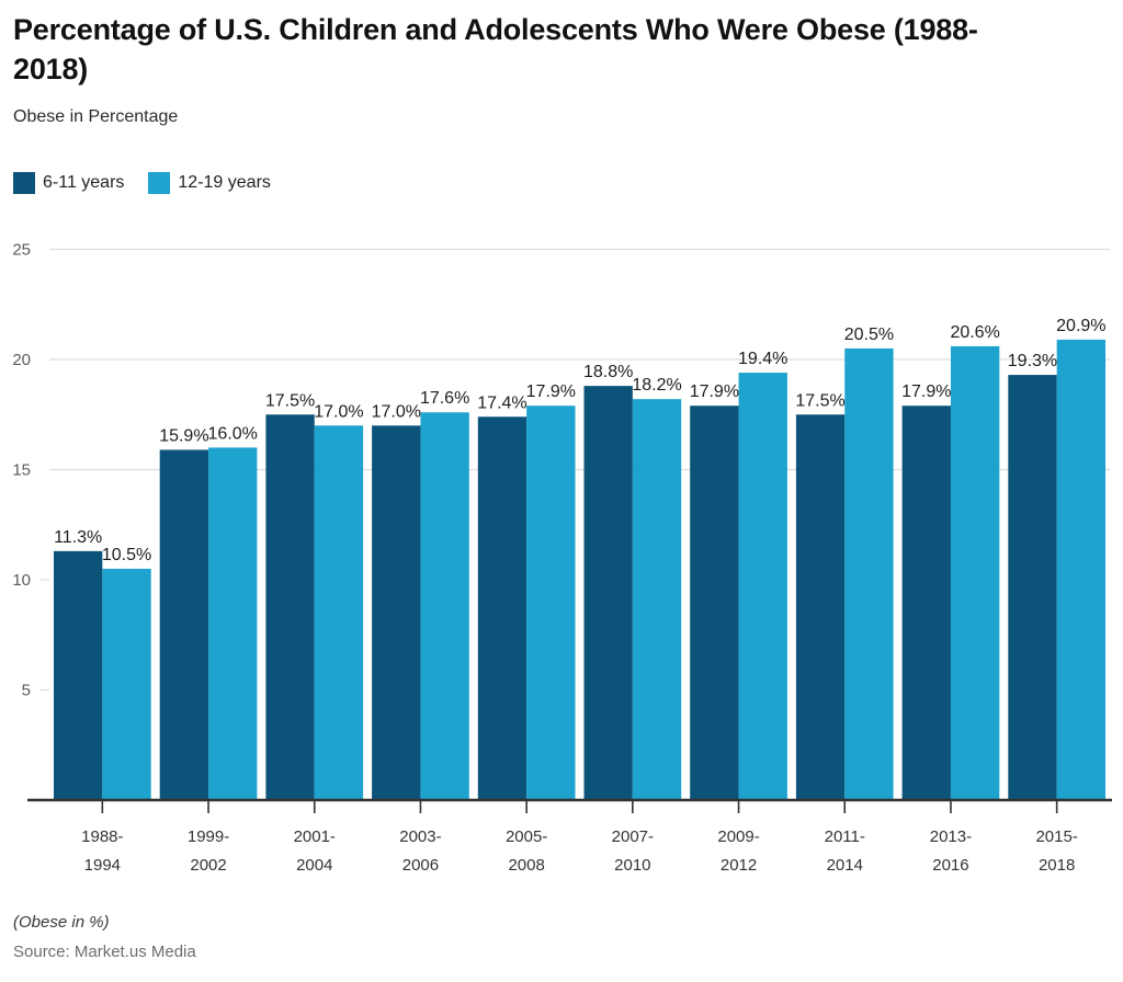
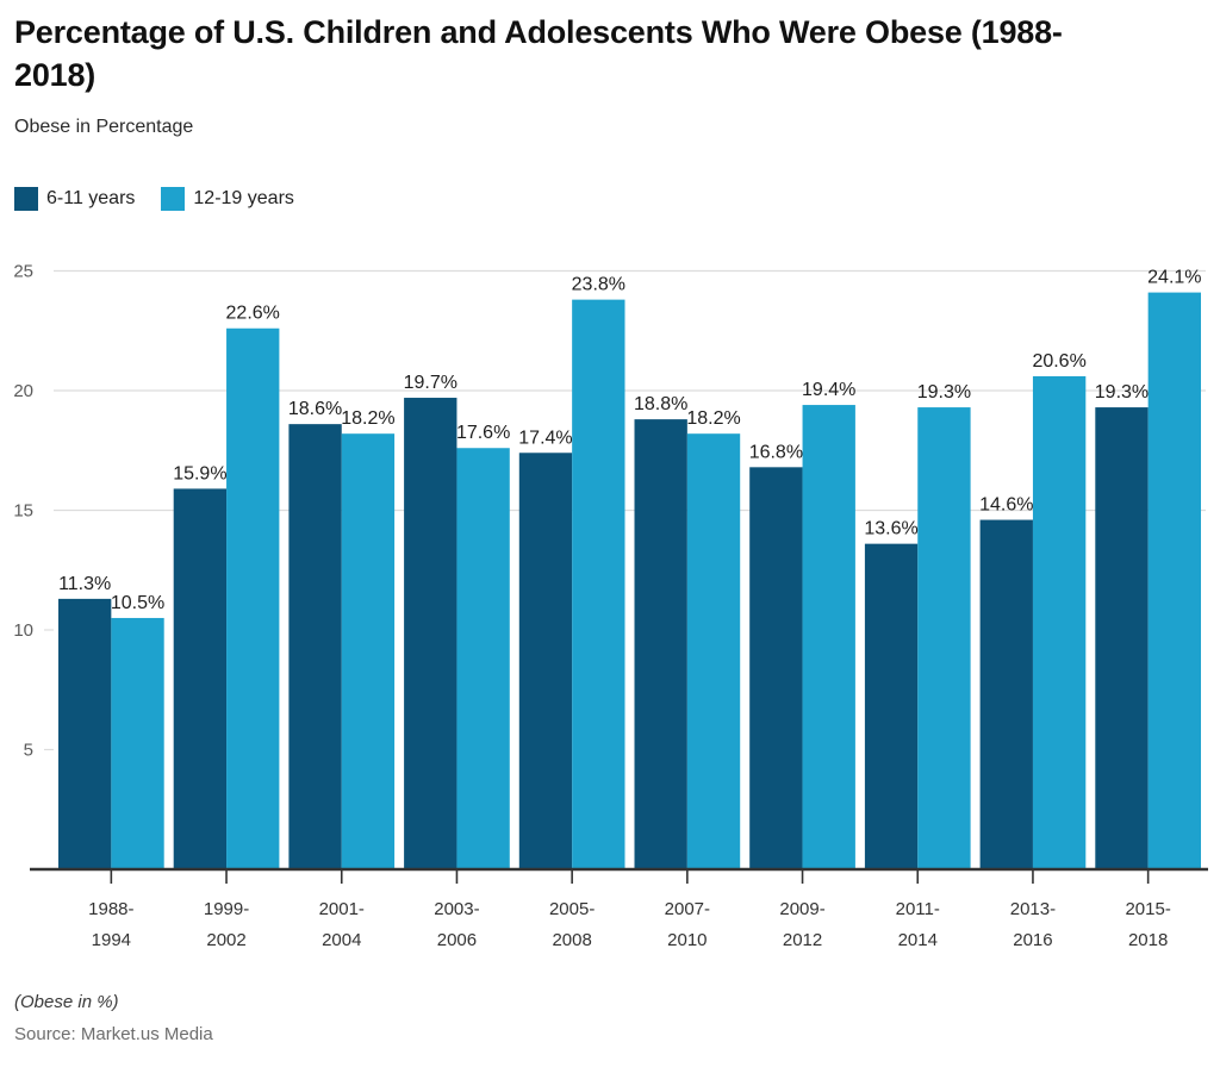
12-19 years/1999-2002: 16.0% -> 22.6%
6-11 years/2001-2004: 17.5% -> 18.6%
12-19 years/2001-2004: 17.0% -> 18.2%
6-11 years/2003-2006: 17.0% -> 19.7%
12-19 years/2005-2008: 17.9% -> 23.8%
6-11 years/2009-2012: 17.9% -> 16.8%
6-11 years/2011-2014: 17.5% -> 13.6%
12-19 years/2011-2014: 20.5% -> 19.3%
6-11 years/2013-2016: 17.9% -> 14.6%
12-19 years/2015-2018: 20.9% -> 24.1%
